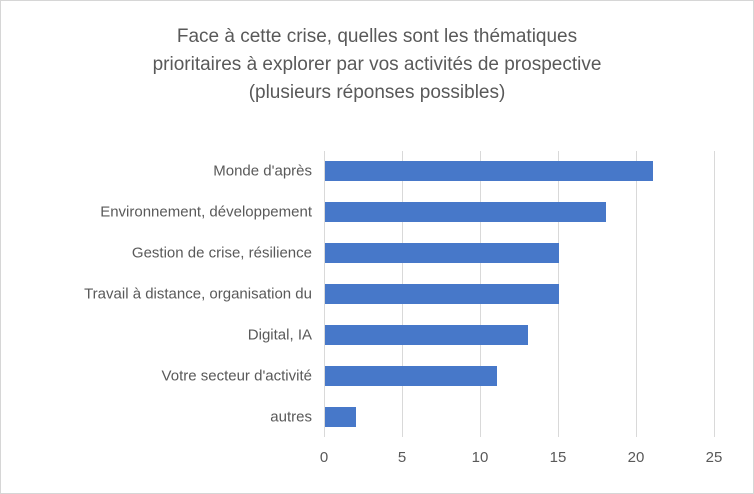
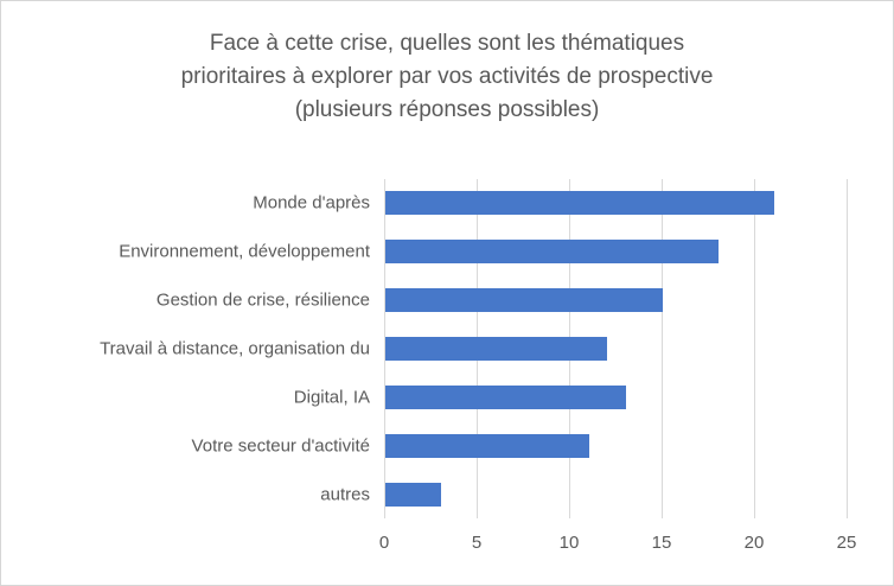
Travail à distance, organisation du: 15 -> 12
autres: 2 -> 3
